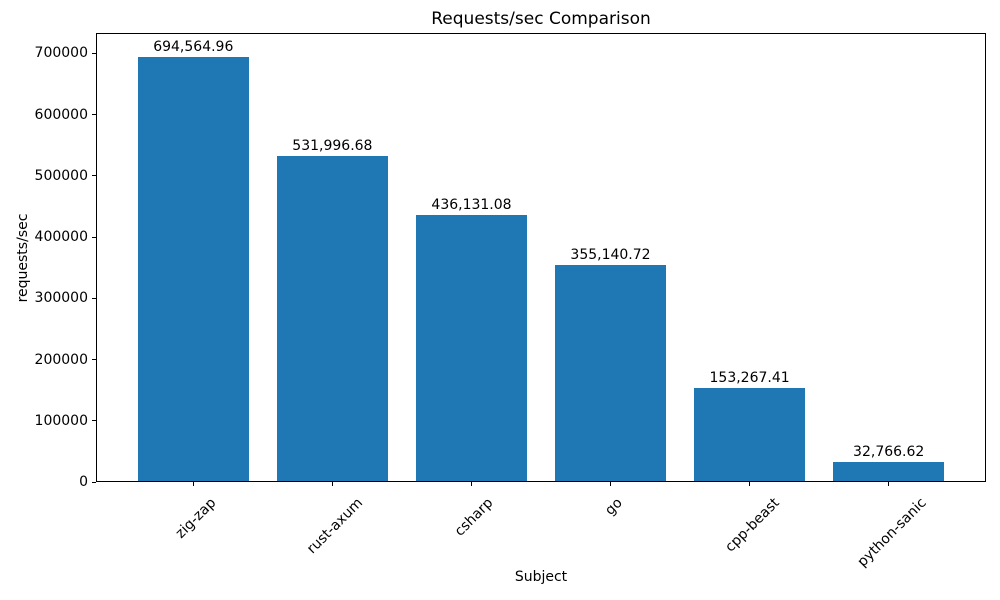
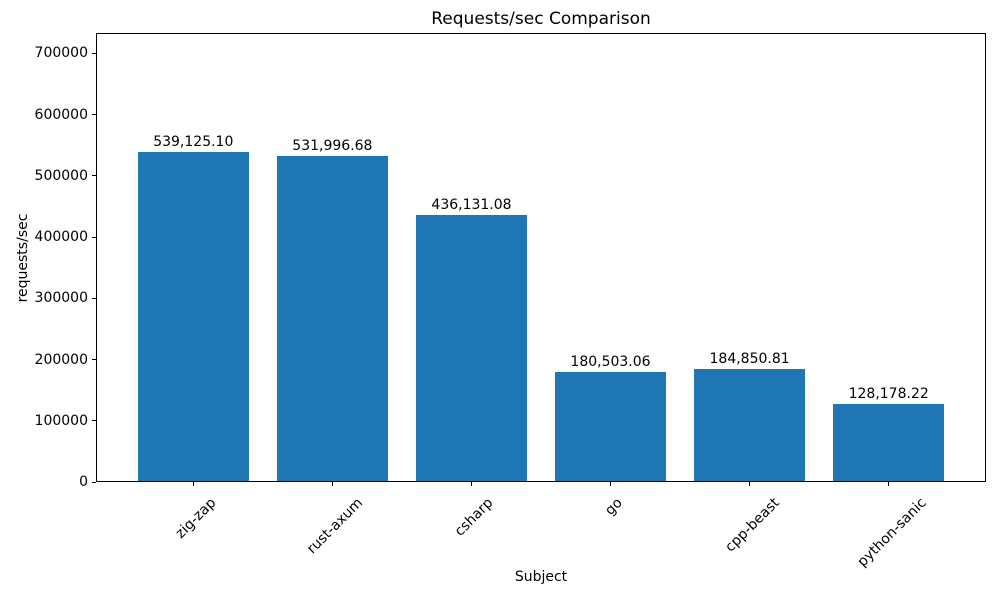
zig-zap: 694,564.96 -> 539,125.10
go: 355,140.72 -> 180,503.06
cpp-beast: 153,267.41 -> 184,850.81
python-sanic: 32,766.62 -> 128,178.22
